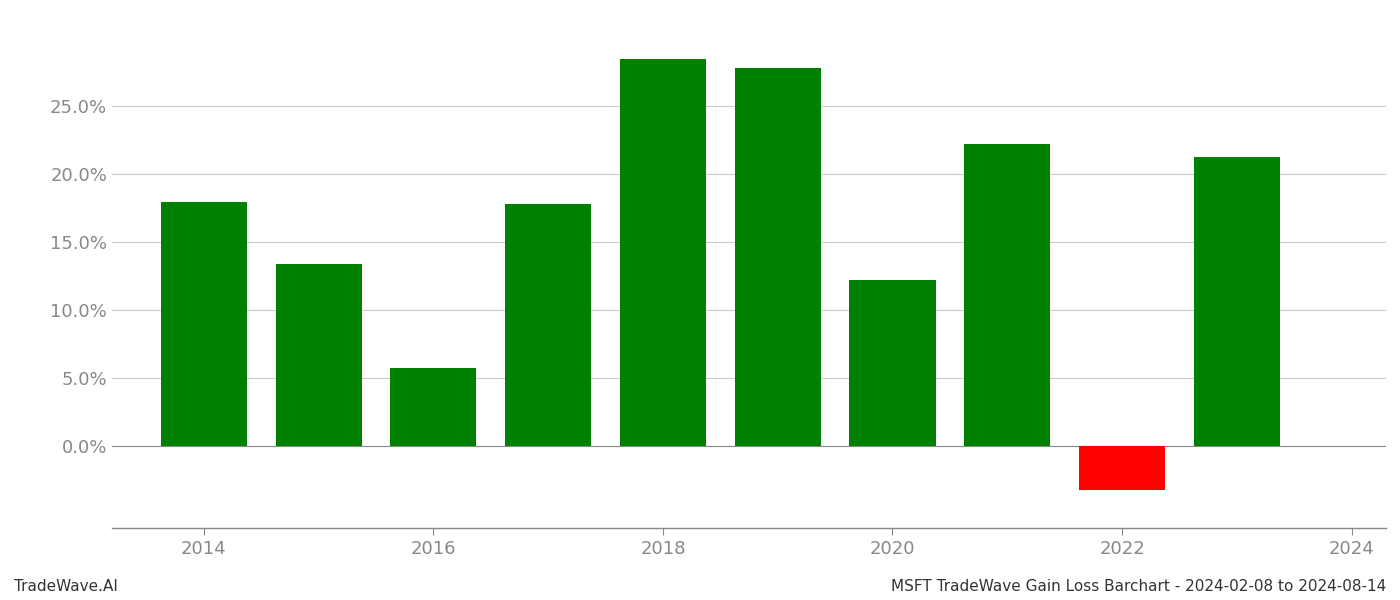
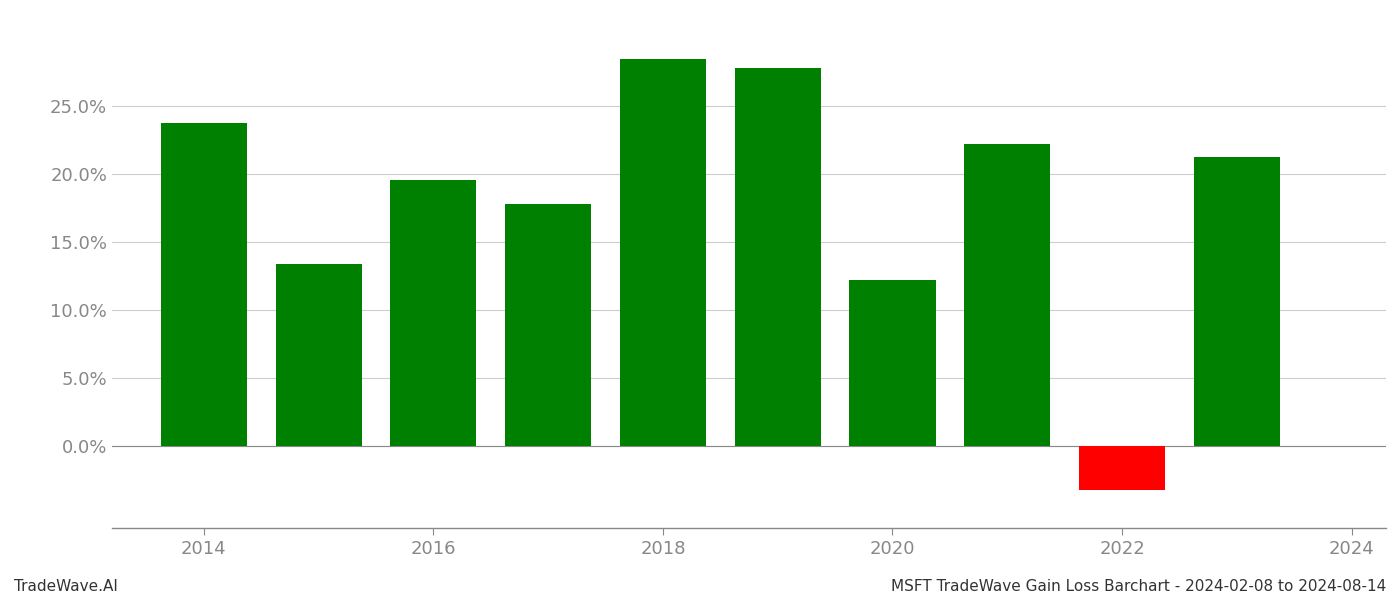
2014: 18.0% -> 23.8%
2016: 5.8% -> 19.6%
